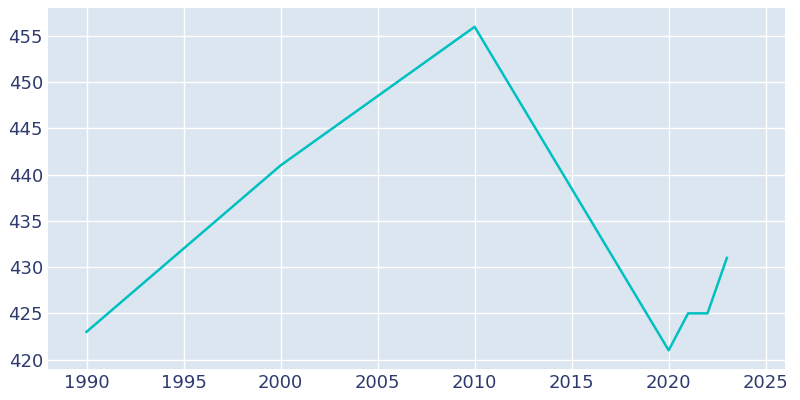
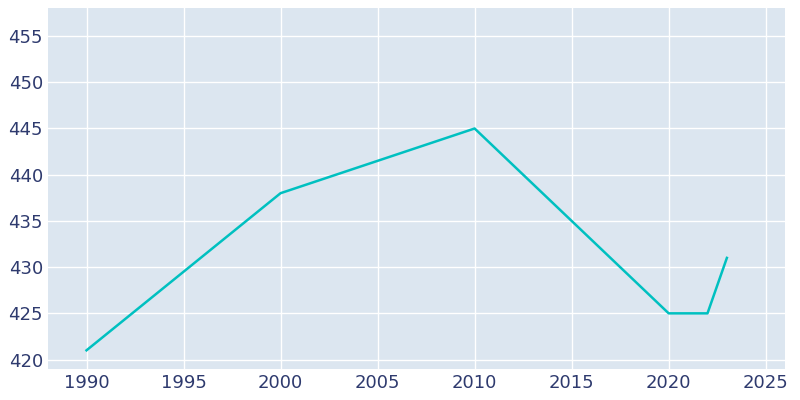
1990: 423 -> 421
2000: 441 -> 438
2010: 456 -> 445
2020: 421 -> 425
